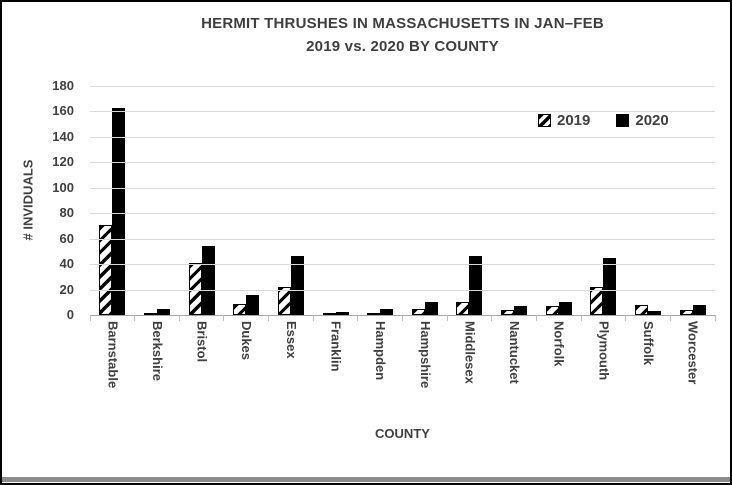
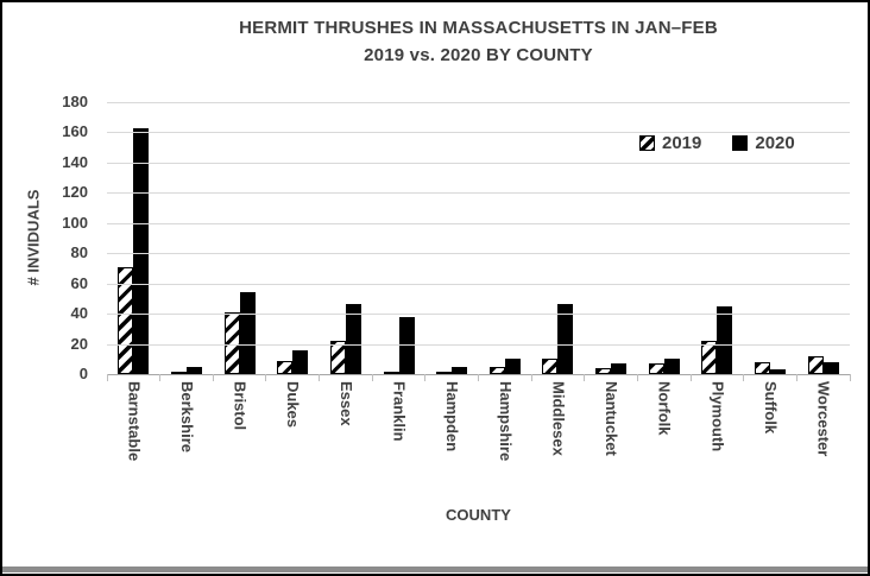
2020/Franklin: 2 -> 38
2019/Worcester: 4 -> 12
